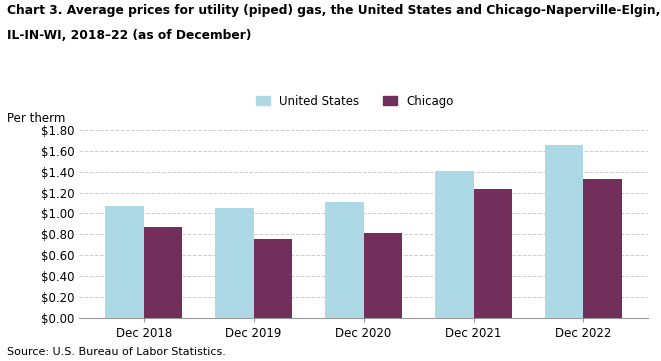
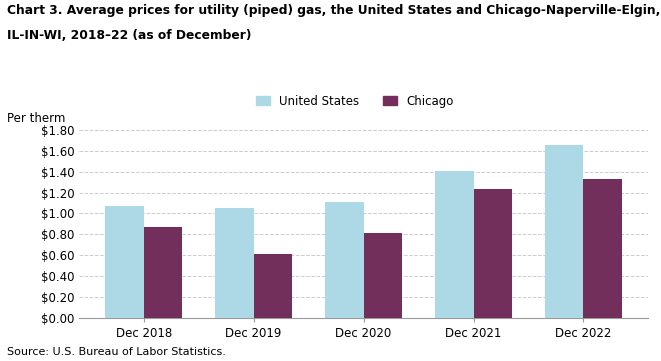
Chicago/Dec 2019: $0.75 -> $0.61
